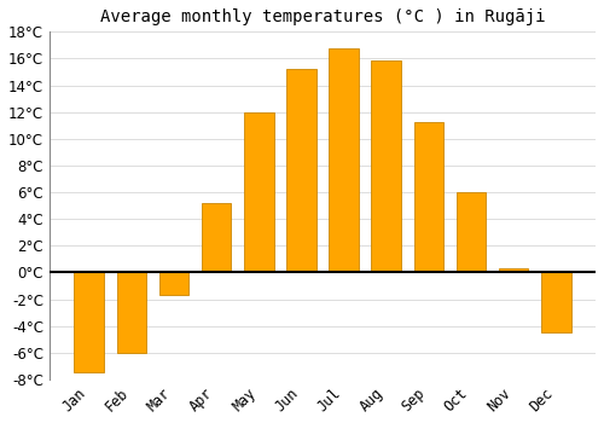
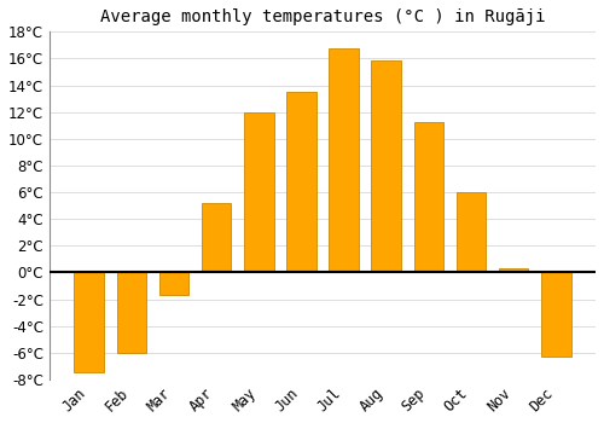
Jun: 15.2°C -> 13.5°C
Dec: -4.5°C -> -6.3°C
